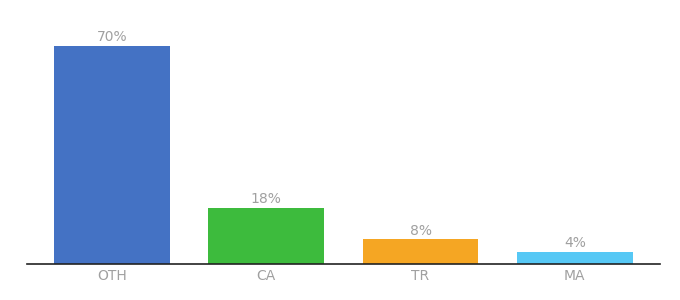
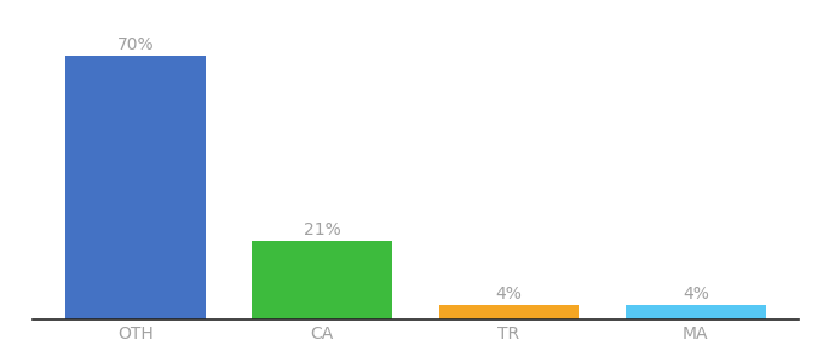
CA: 18% -> 21%
TR: 8% -> 4%
